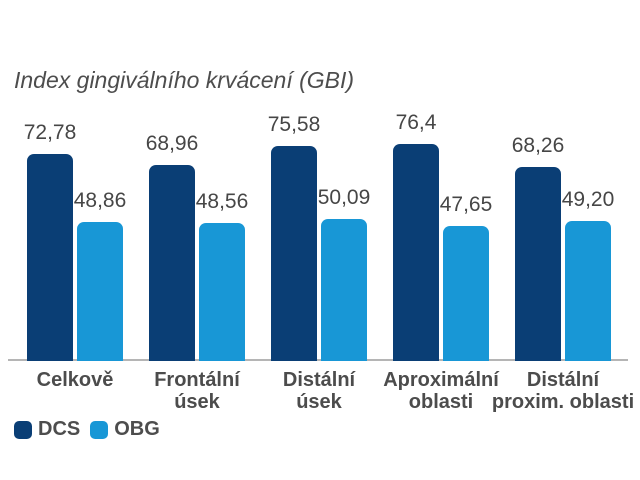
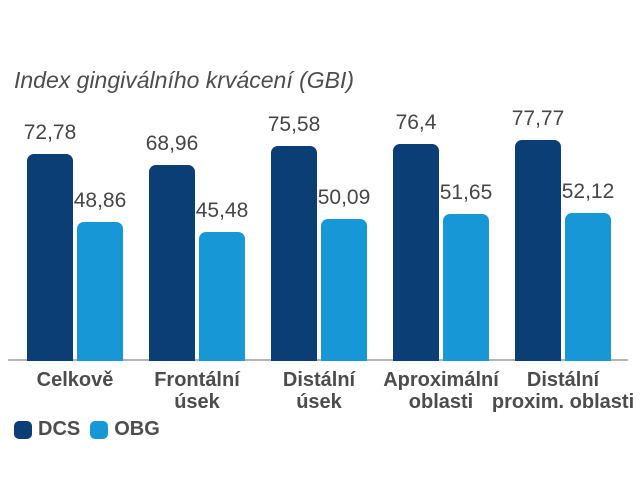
OBG/Frontální úsek: 48,56 -> 45,48
OBG/Aproximální oblasti: 47,65 -> 51,65
DCS/Distální proxim. oblasti: 68,26 -> 77,77
OBG/Distální proxim. oblasti: 49,20 -> 52,12
